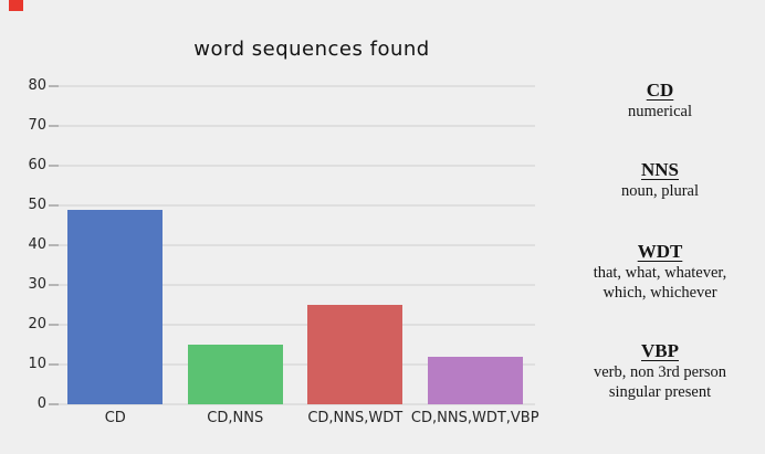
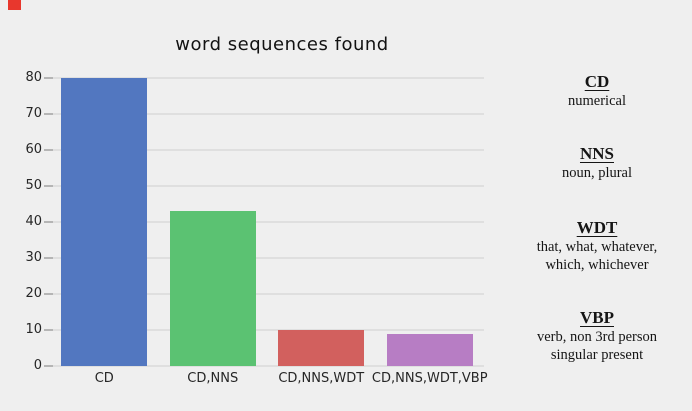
CD: 49 -> 80
CD,NNS: 15 -> 43
CD,NNS,WDT: 25 -> 10
CD,NNS,WDT,VBP: 12 -> 9
